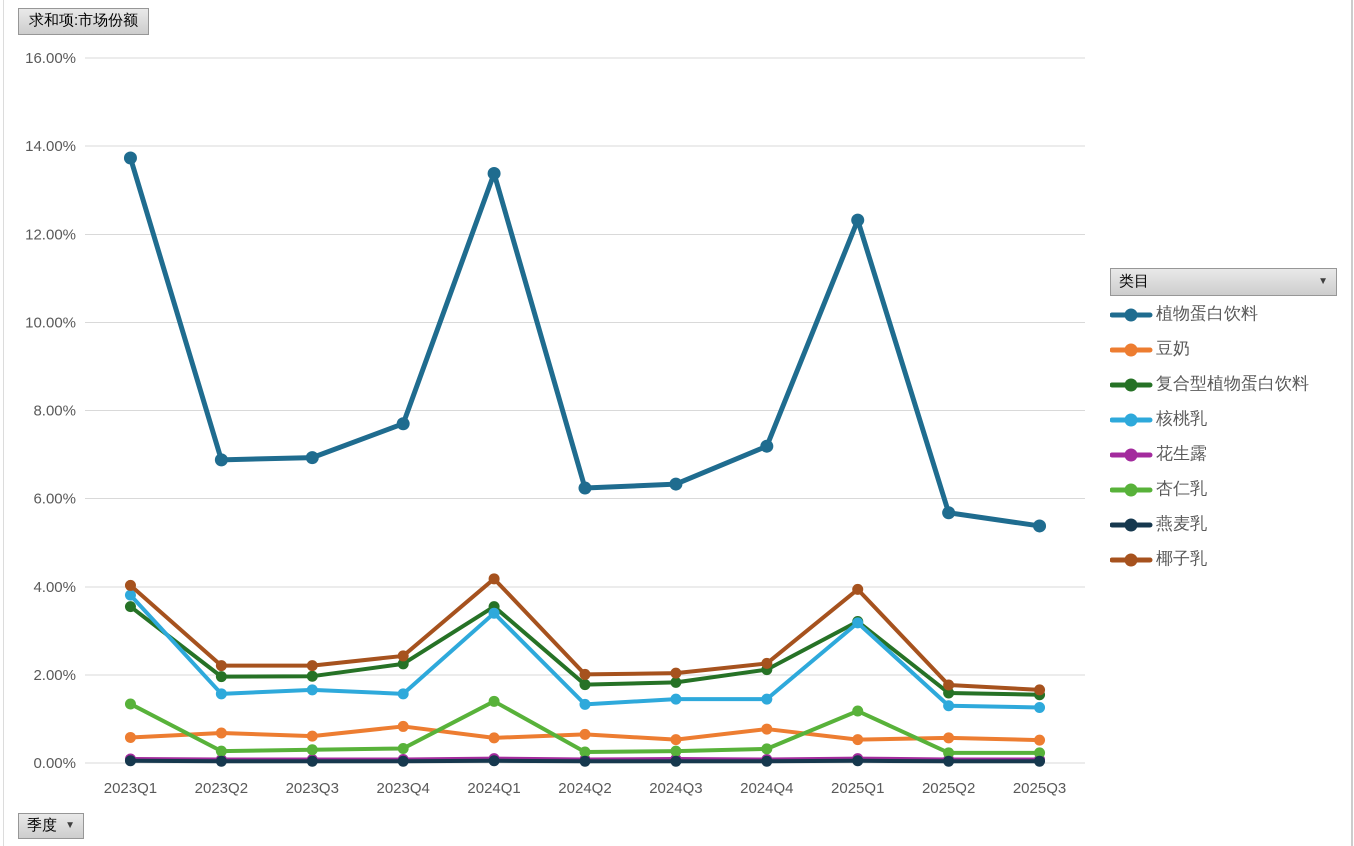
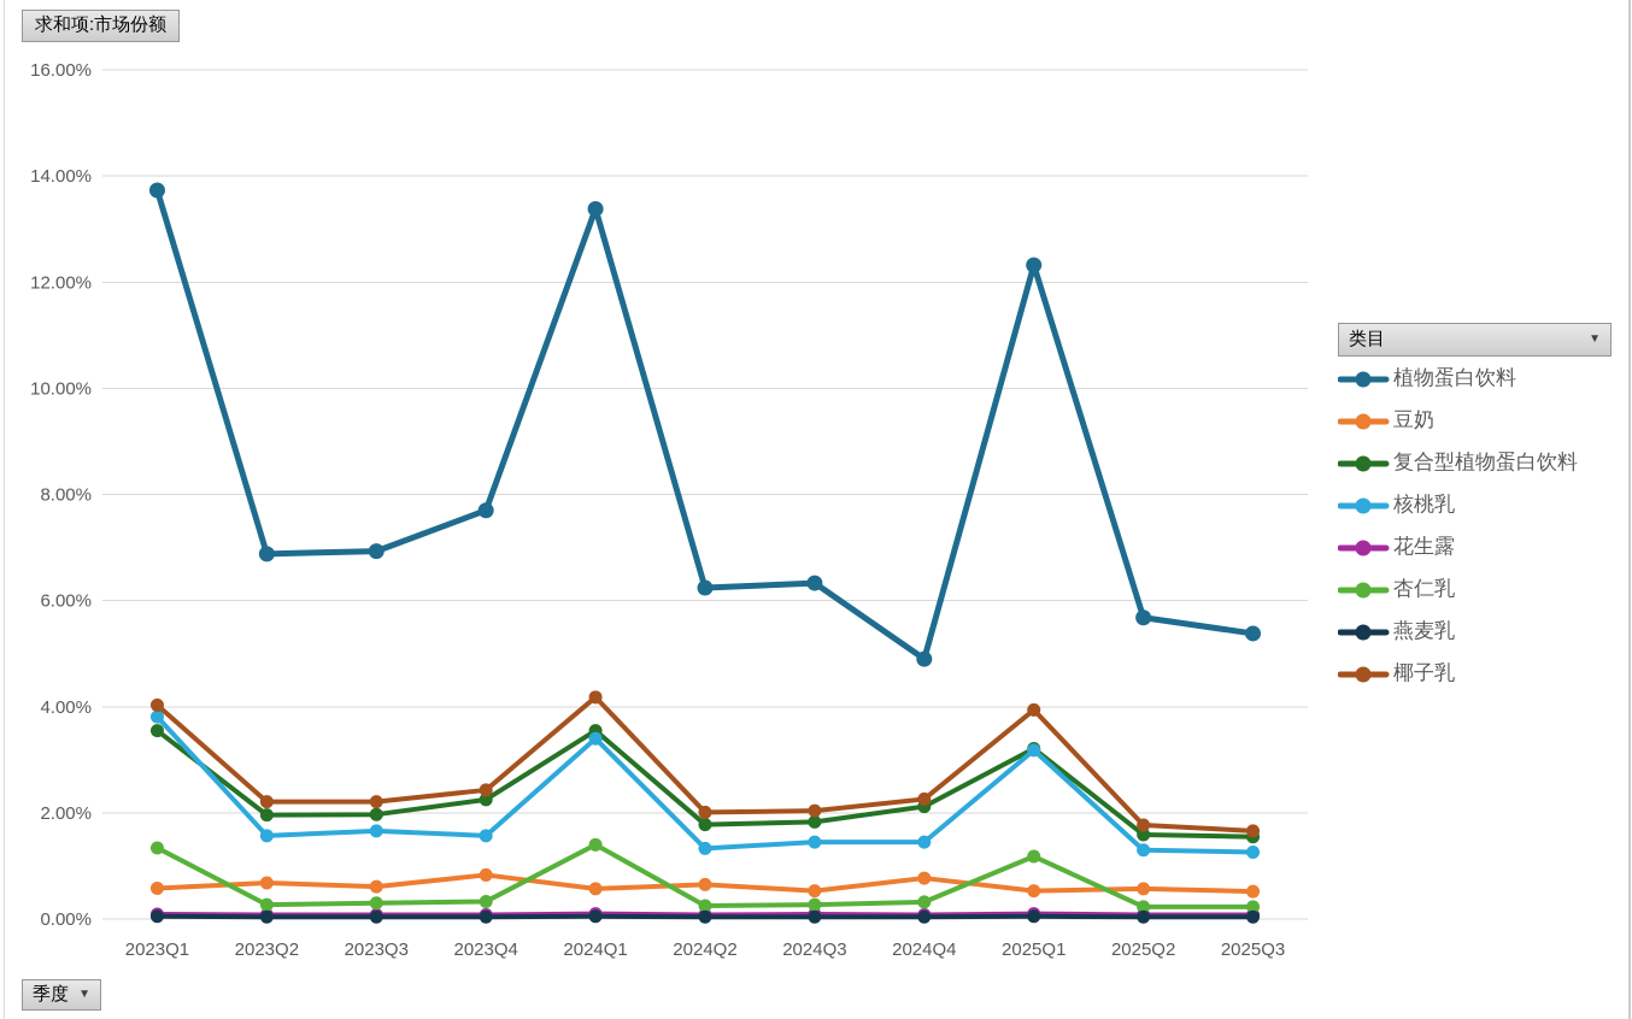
植物蛋白饮料/2024Q4: 7.2% -> 4.9%
